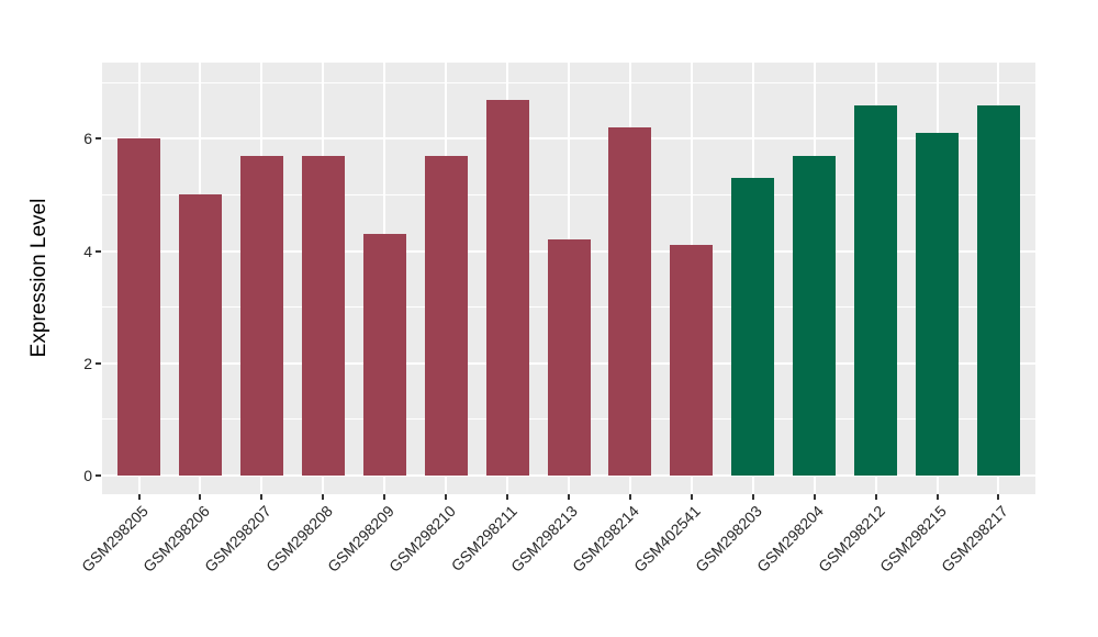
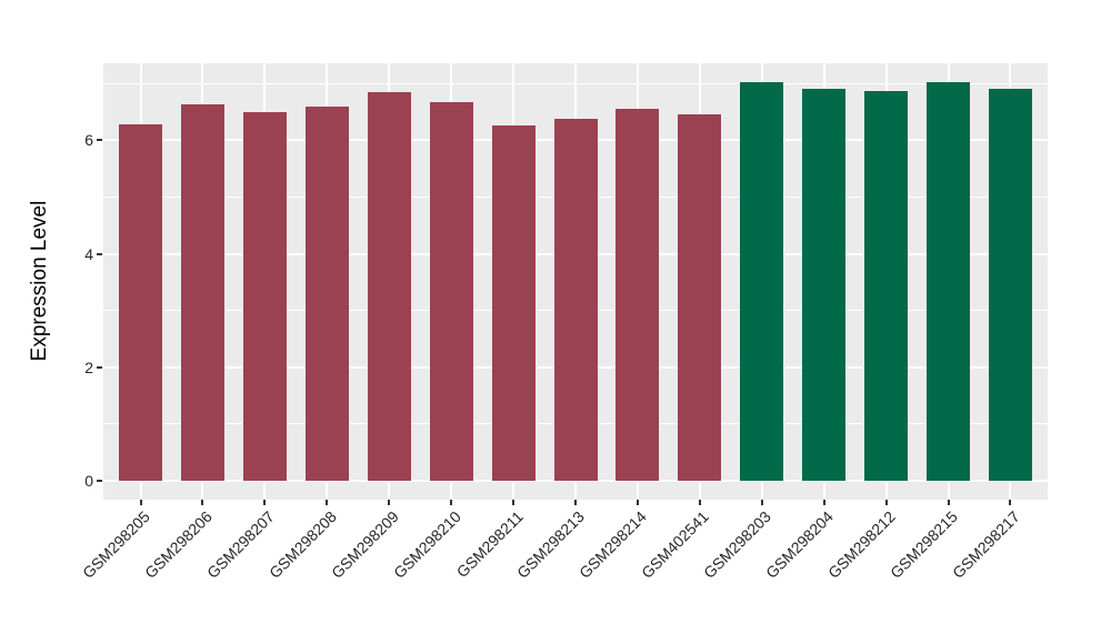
GSM298205: 6.0 -> 6.3
GSM298206: 5.0 -> 6.6
GSM298207: 5.7 -> 6.5
GSM298208: 5.7 -> 6.6
GSM298209: 4.3 -> 6.8
GSM298210: 5.7 -> 6.7
GSM298211: 6.7 -> 6.3
GSM298213: 4.2 -> 6.4
GSM298214: 6.2 -> 6.6
GSM402541: 4.1 -> 6.5
GSM298203: 5.3 -> 7.0
GSM298204: 5.7 -> 6.9
GSM298212: 6.6 -> 6.9
GSM298215: 6.1 -> 7.0
GSM298217: 6.6 -> 6.9
